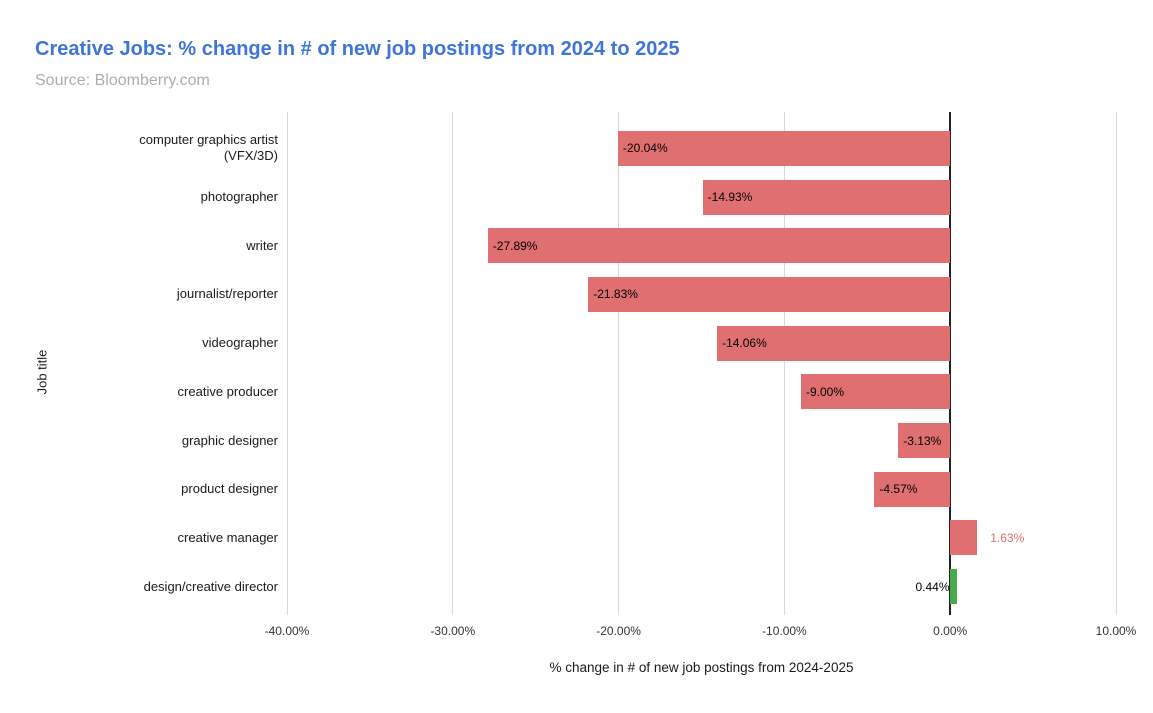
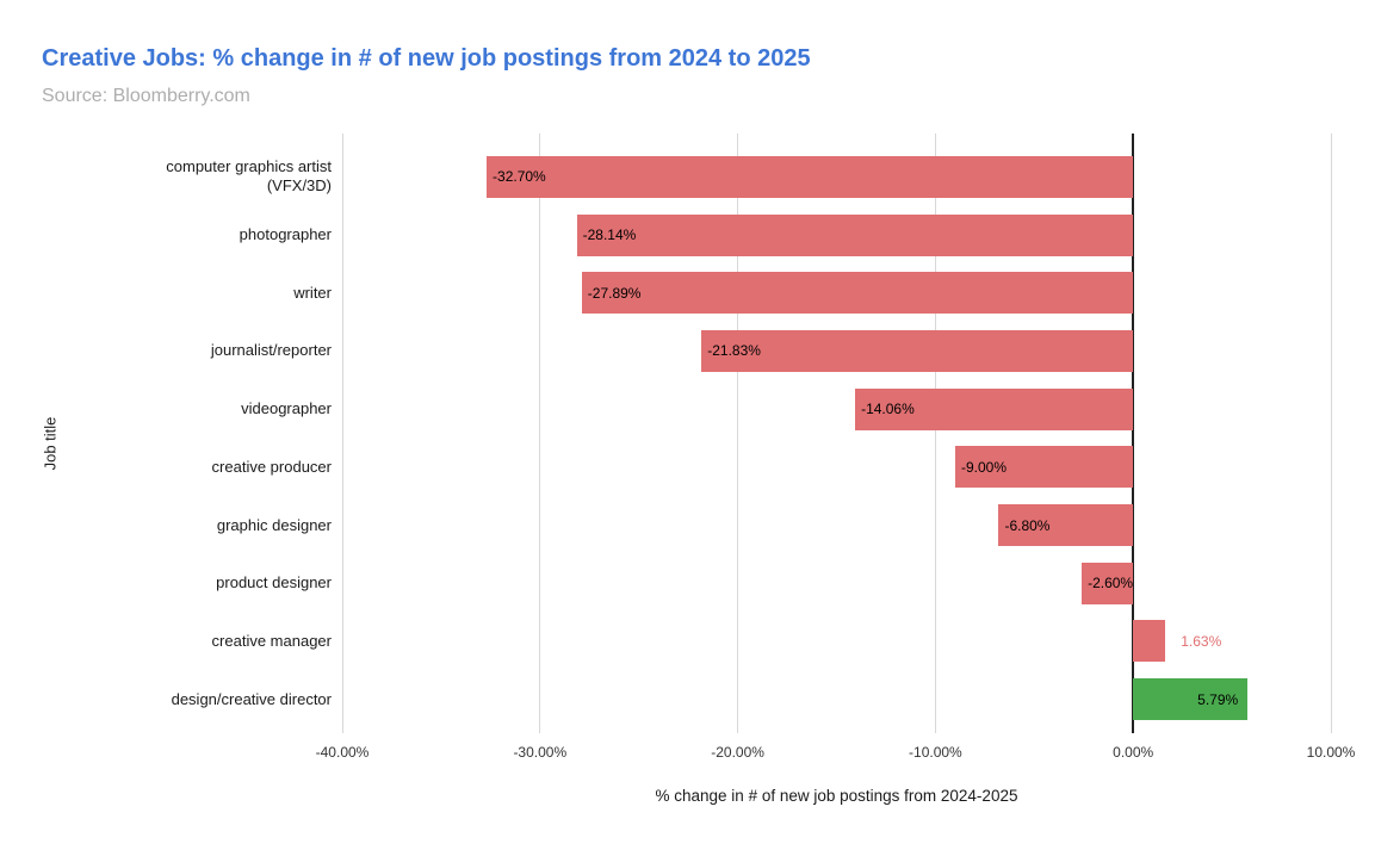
computer graphics artist (VFX/3D): -20.04% -> -32.70%
photographer: -14.93% -> -28.14%
graphic designer: -3.13% -> -6.80%
product designer: -4.57% -> -2.60%
design/creative director: 0.44% -> 5.79%
